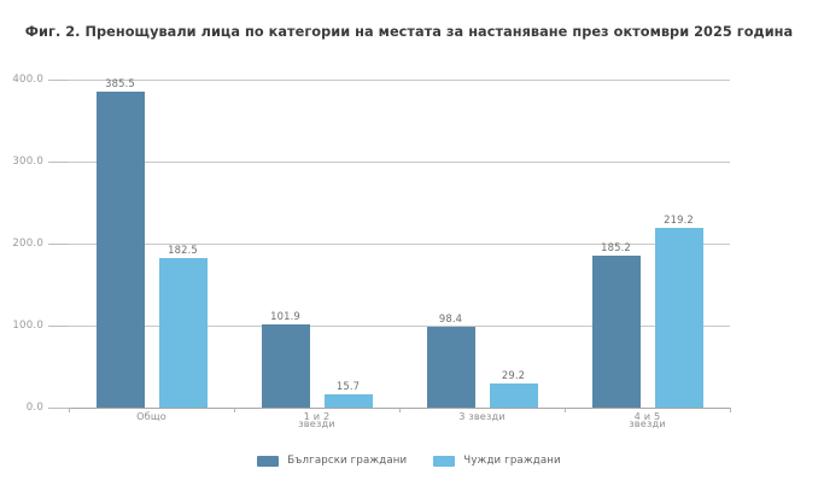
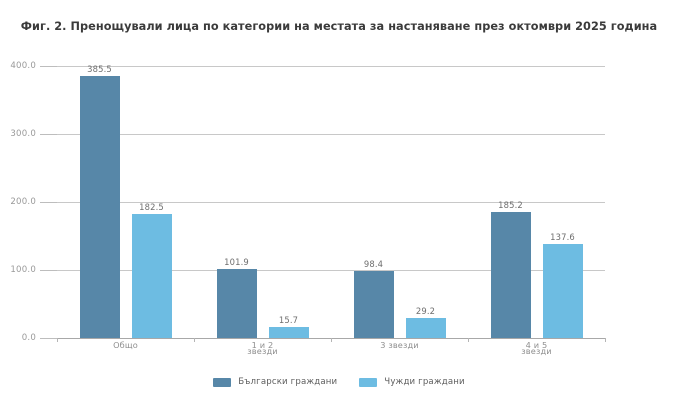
Чужди граждани/4 и 5 звезди: 219.2 -> 137.6
